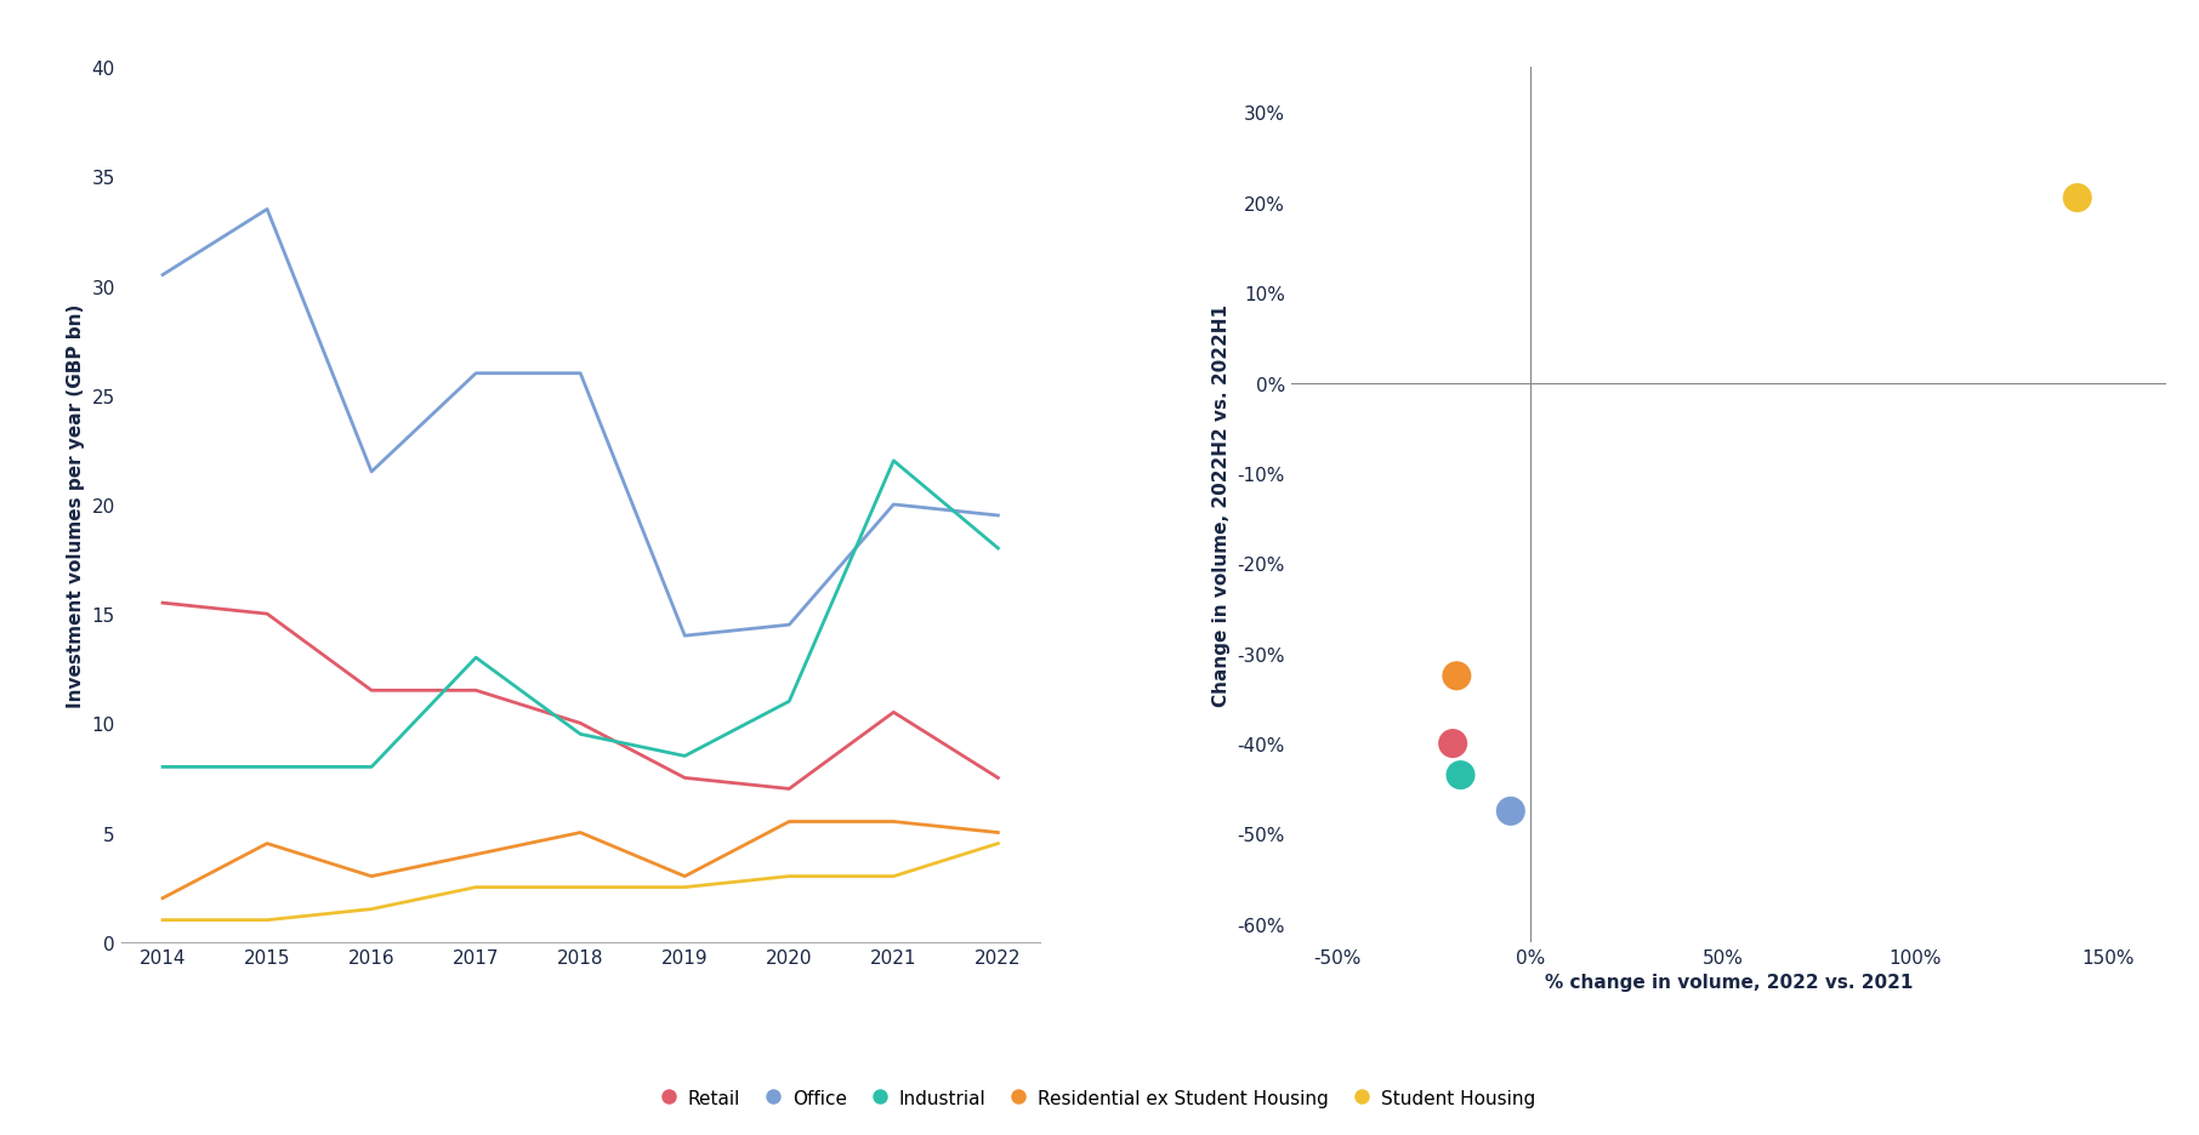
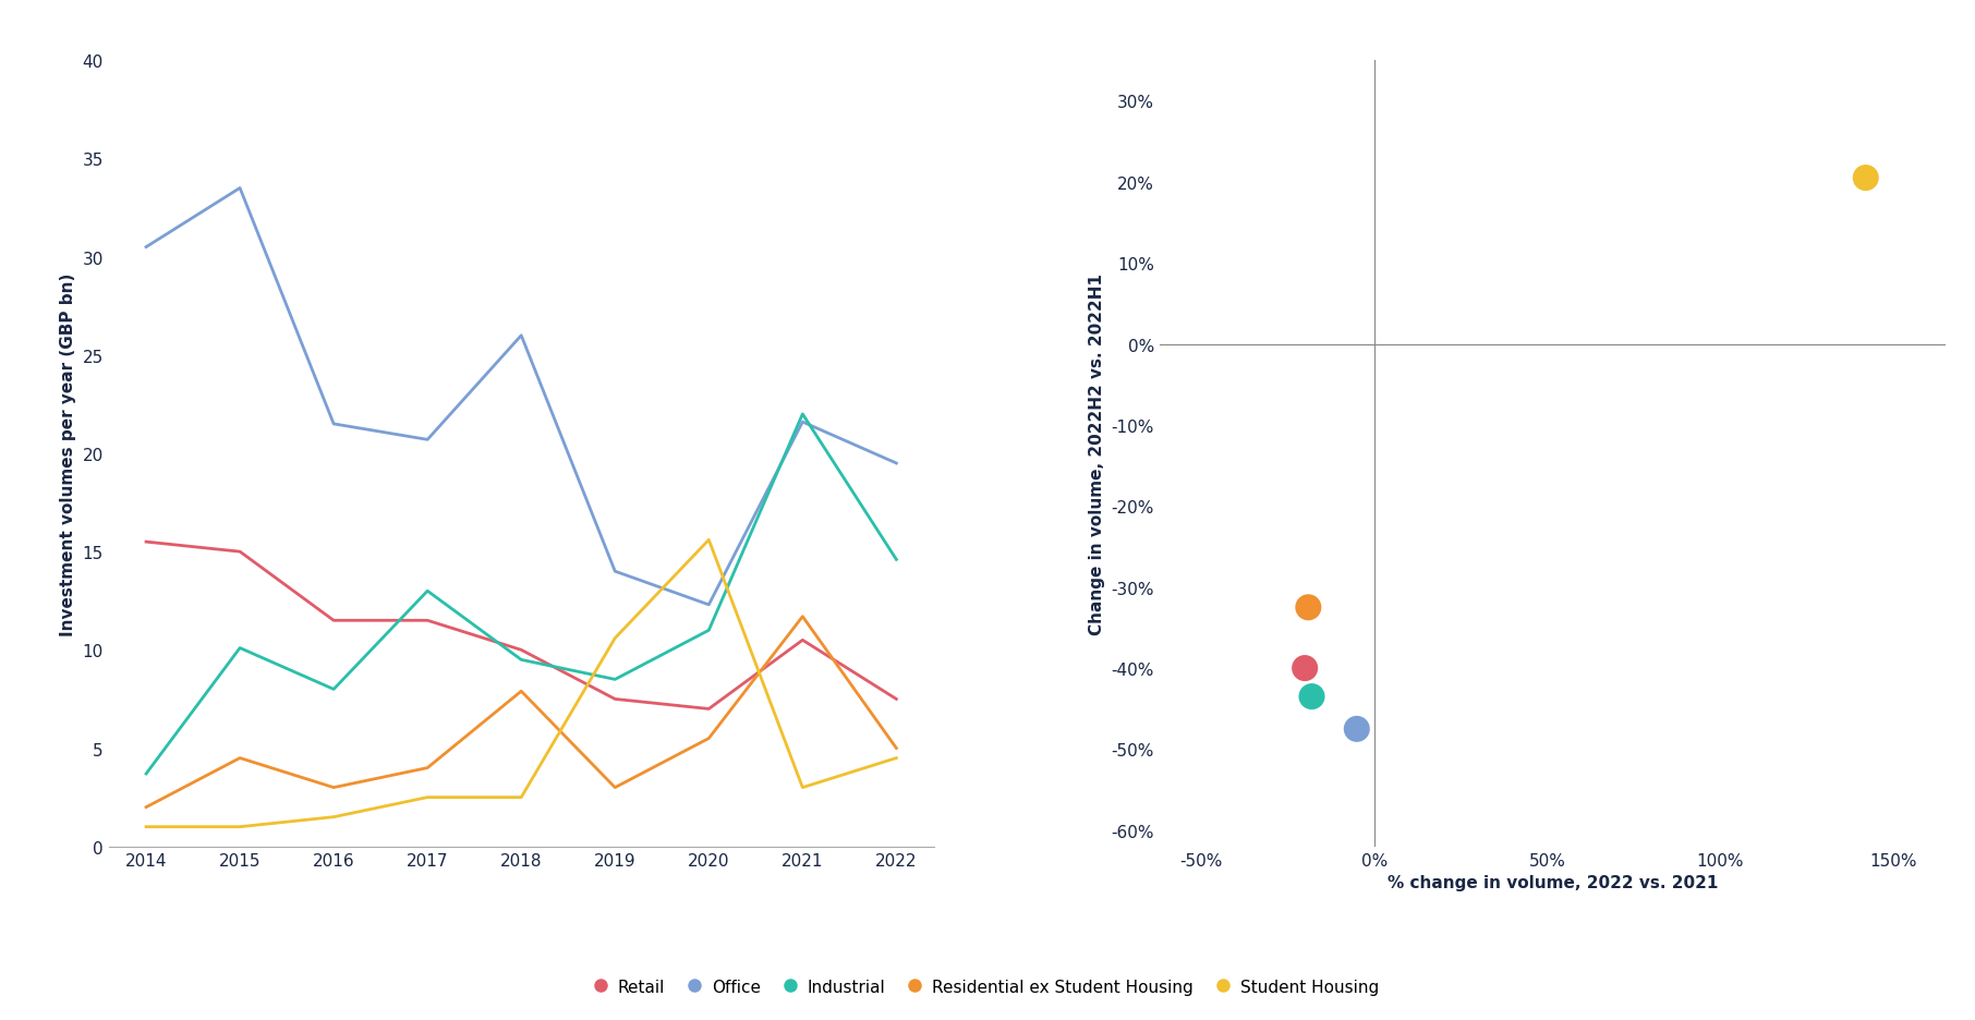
Industrial/2014: 8.0 -> 3.7
Industrial/2015: 8.0 -> 10.1
Office/2017: 26.0 -> 20.7
Residential ex Student Housing/2018: 5.0 -> 7.9
Student Housing/2019: 2.5 -> 10.6
Office/2020: 14.5 -> 12.3
Student Housing/2020: 3.0 -> 15.6
Office/2021: 20.0 -> 21.6
Residential ex Student Housing/2021: 5.5 -> 11.7
Industrial/2022: 18.0 -> 14.6
